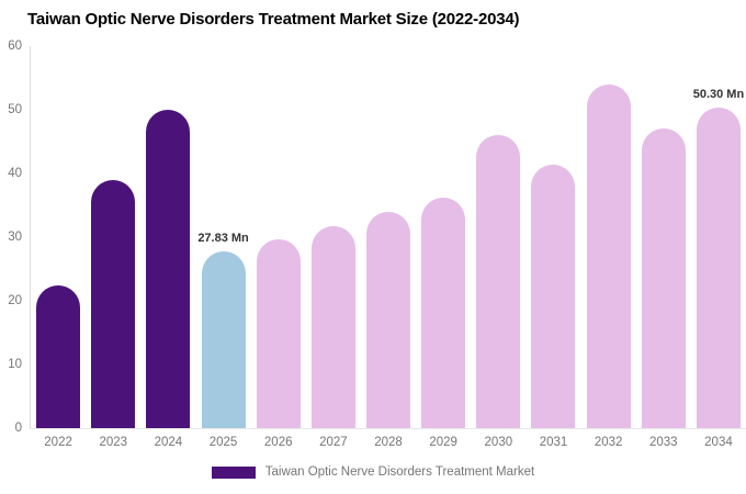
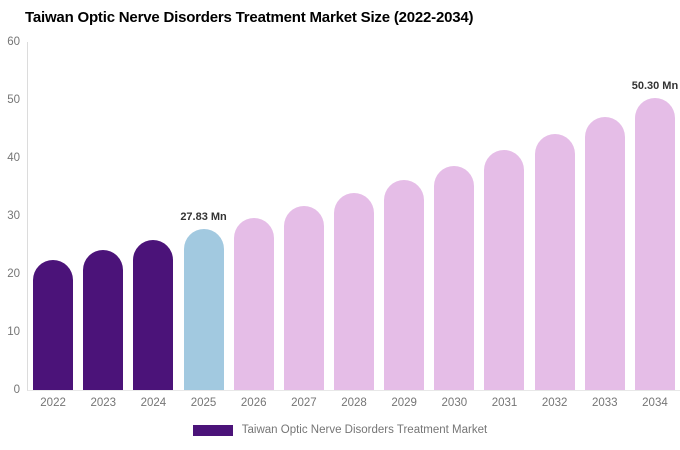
2023: 39 -> 24
2024: 50 -> 26
2030: 46 -> 39
2032: 54 -> 44
